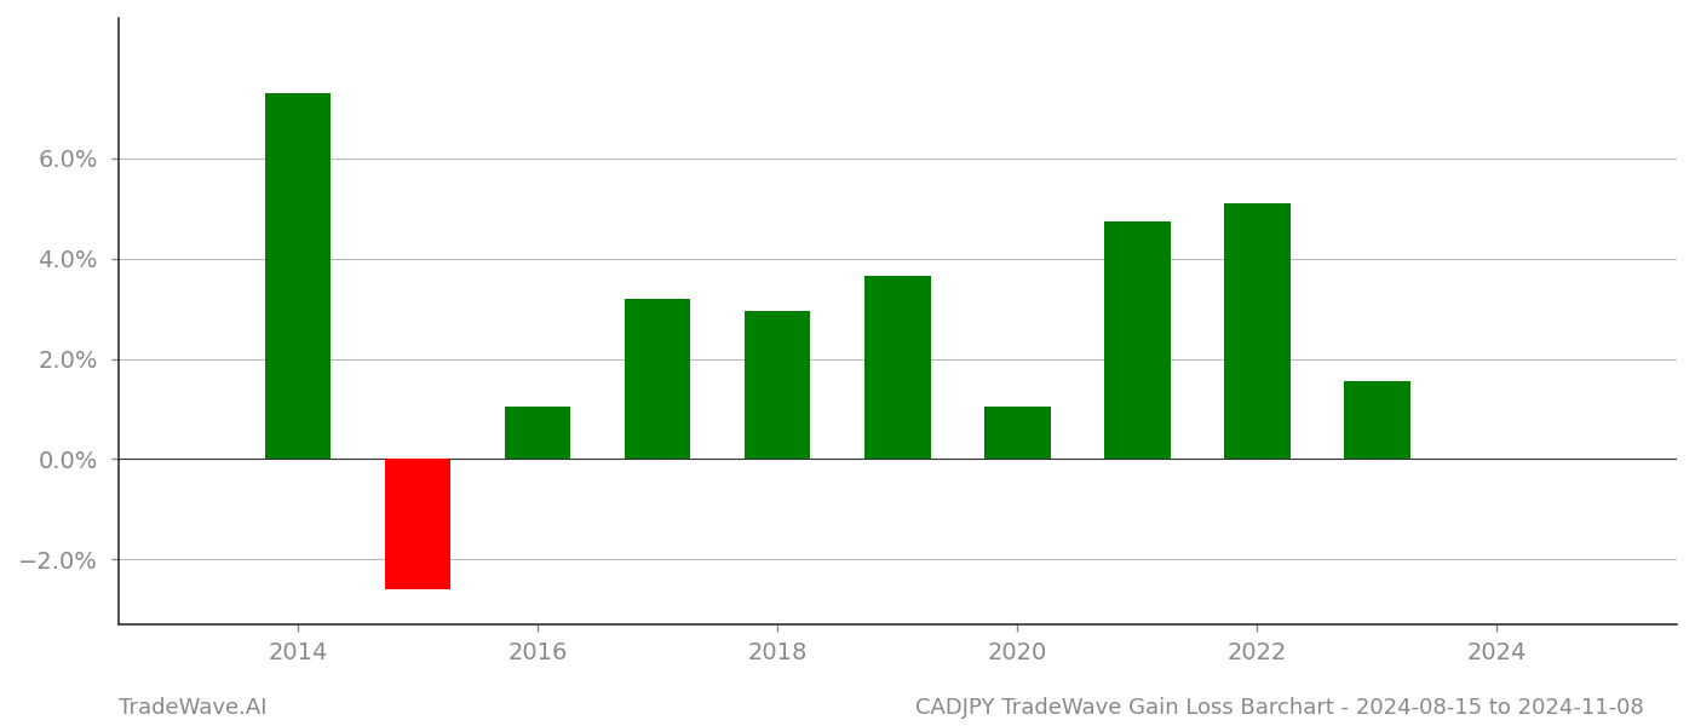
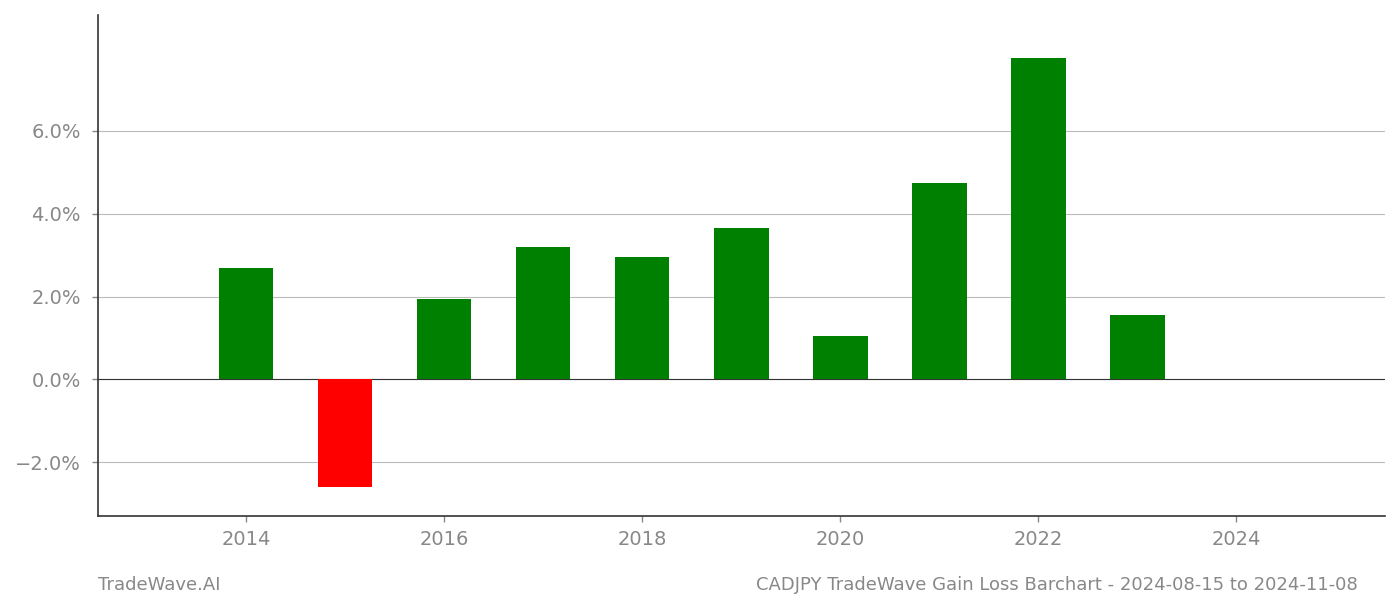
2014: 7.30% -> 2.70%
2016: 1.05% -> 1.95%
2022: 5.10% -> 7.75%
